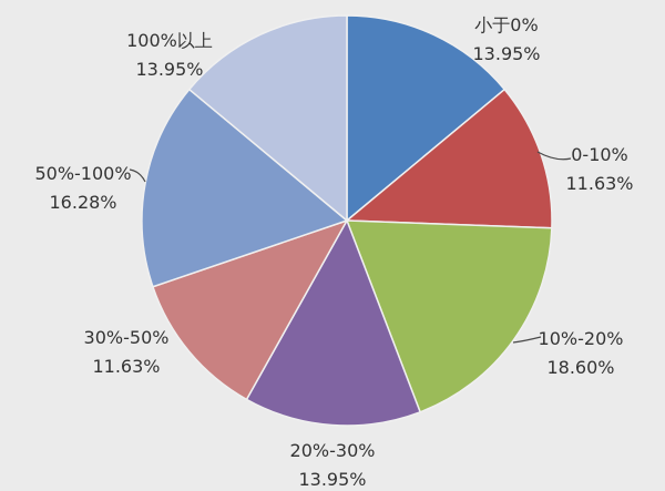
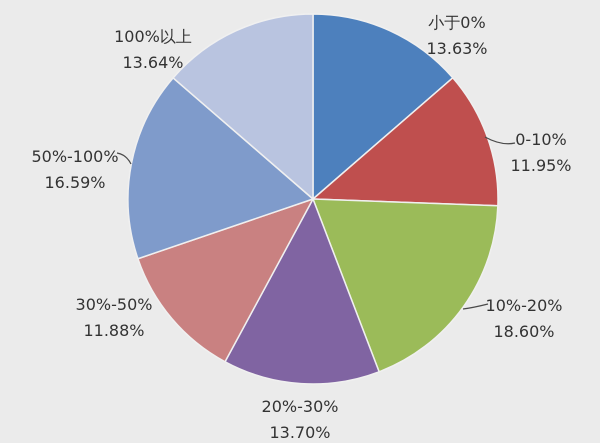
小于0%: 13.95% -> 13.63%
0-10%: 11.63% -> 11.95%
20%-30%: 13.95% -> 13.70%
30%-50%: 11.63% -> 11.88%
50%-100%: 16.28% -> 16.59%
100%以上: 13.95% -> 13.64%
